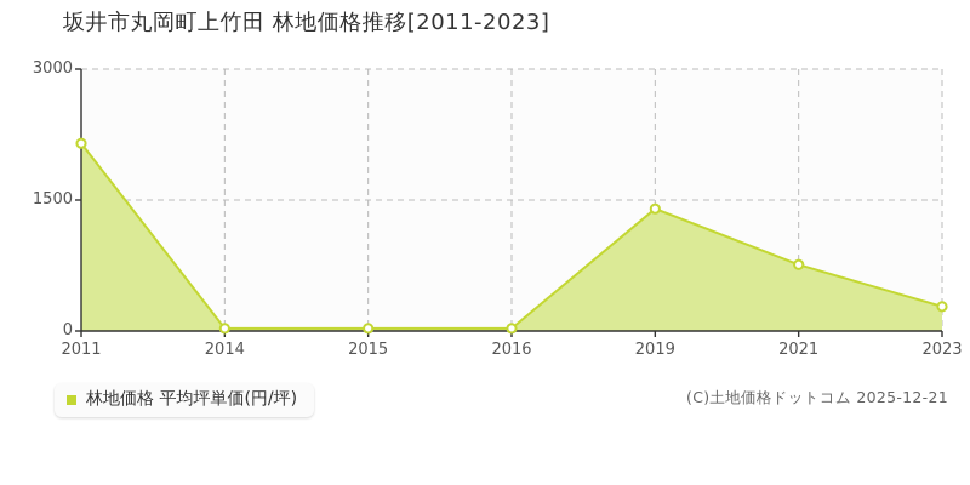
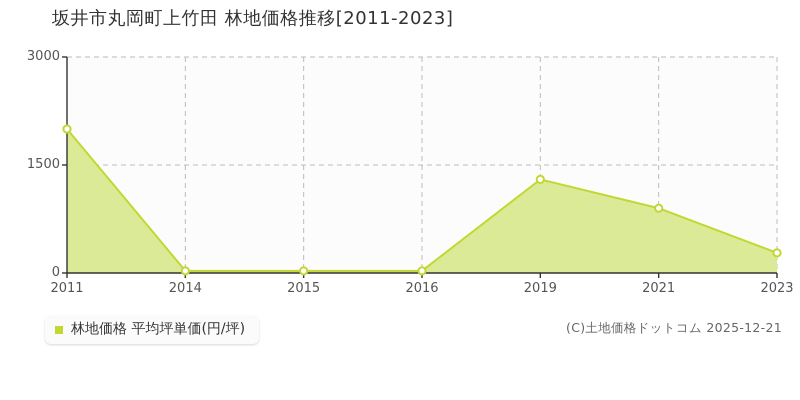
2011: 2200 -> 2000
2019: 1400 -> 1300
2021: 800 -> 900
